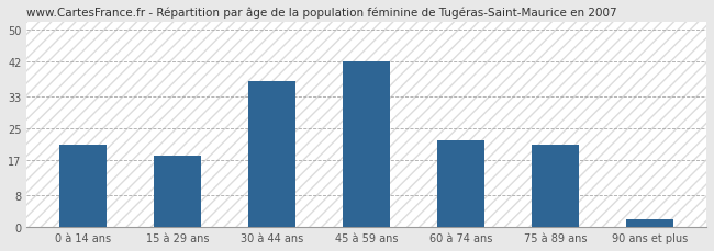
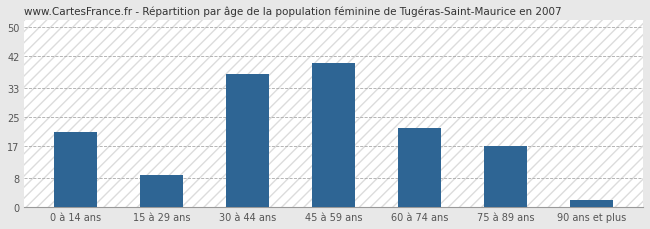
15 à 29 ans: 18 -> 9
45 à 59 ans: 42 -> 40
75 à 89 ans: 21 -> 17
